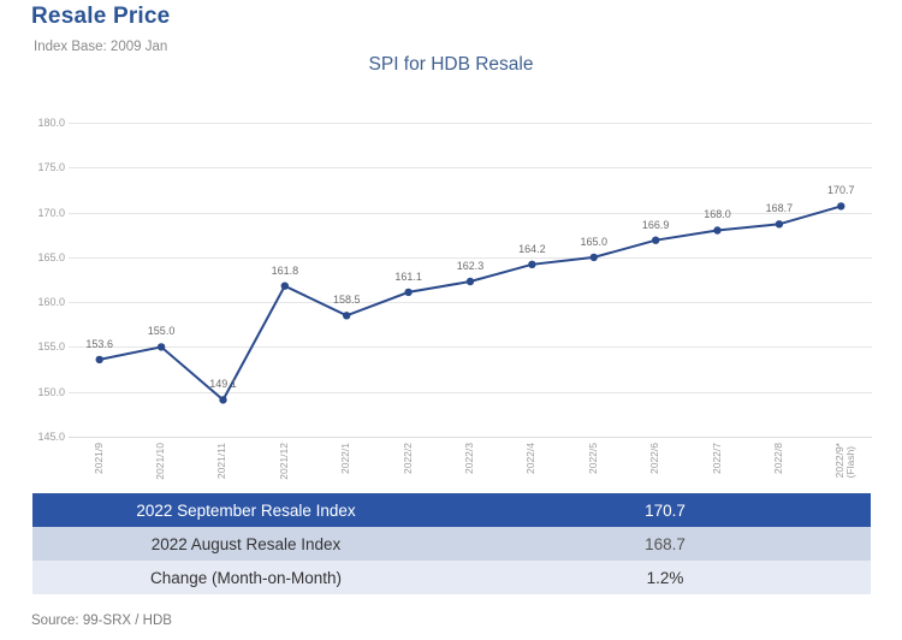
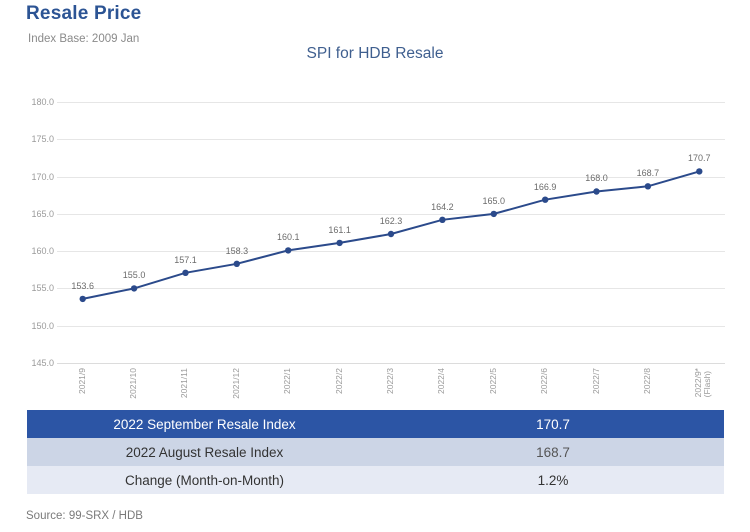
2021/11: 149.1 -> 157.1
2021/12: 161.8 -> 158.3
2022/1: 158.5 -> 160.1
